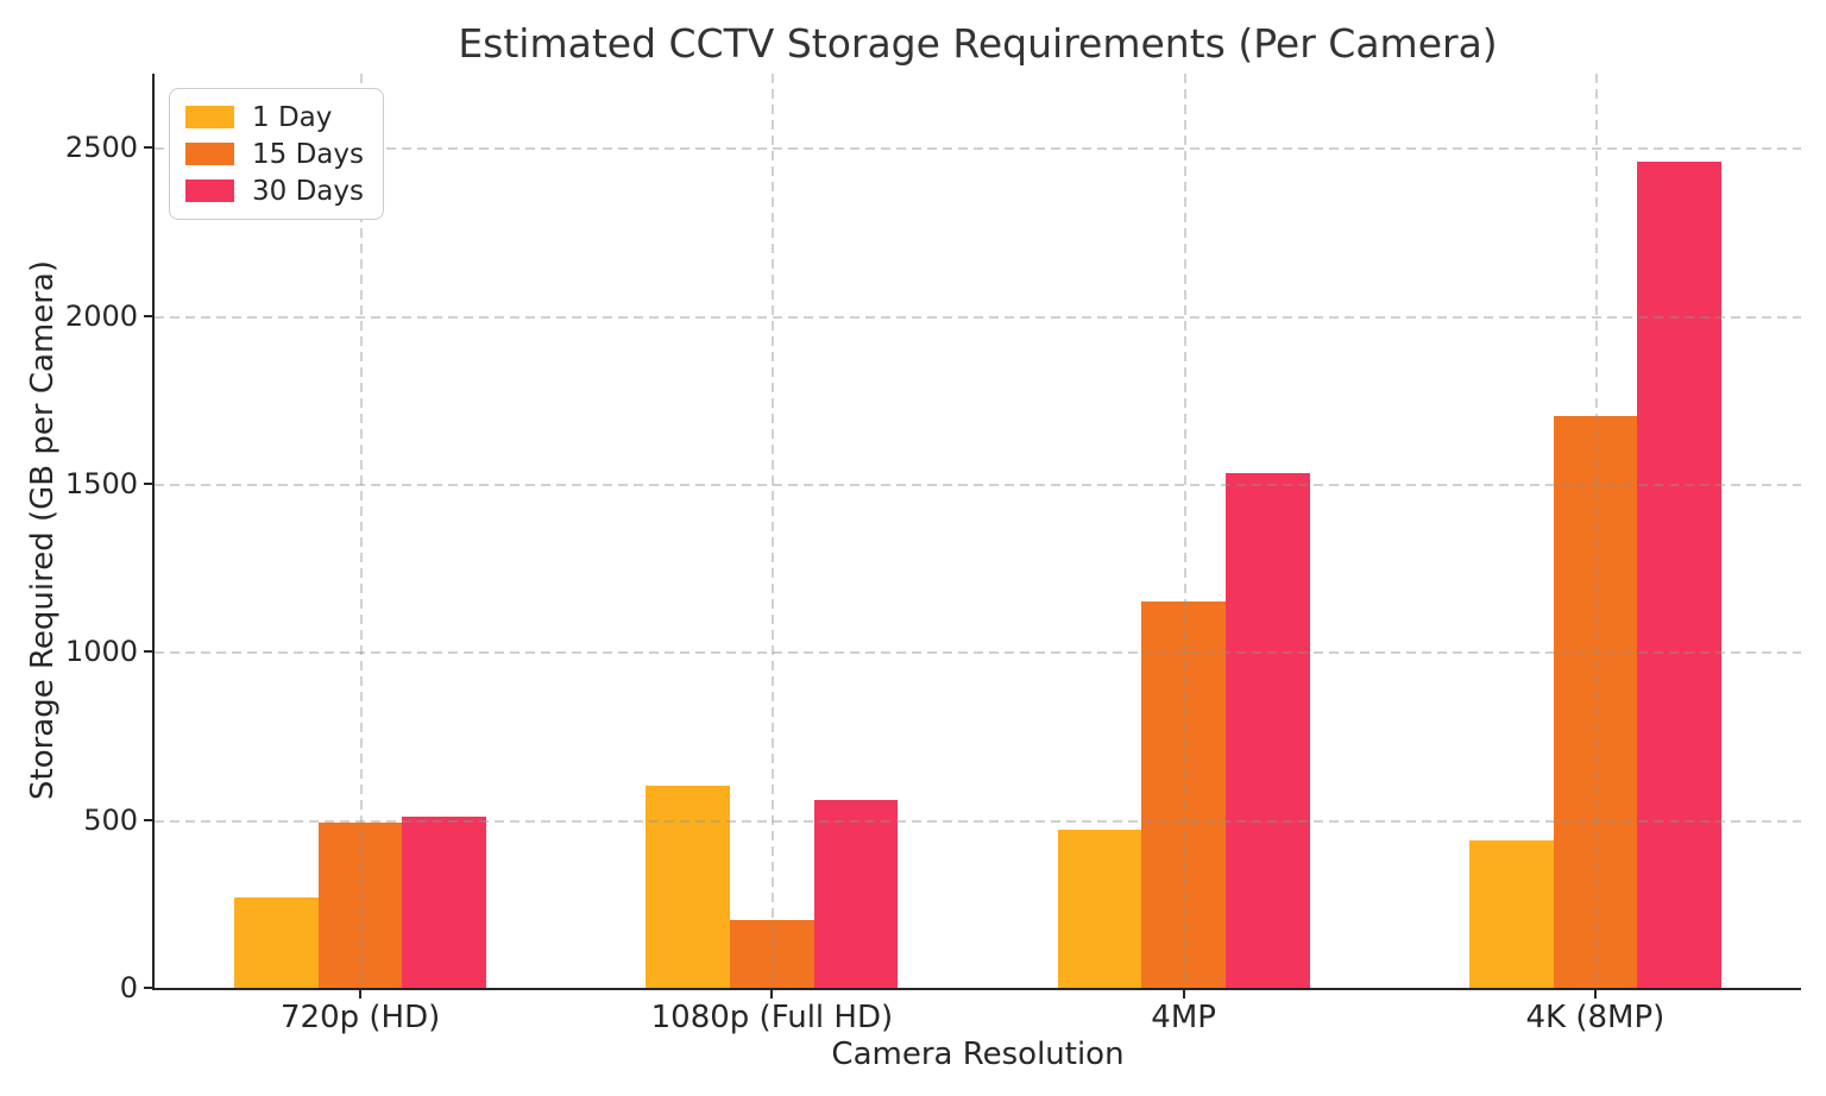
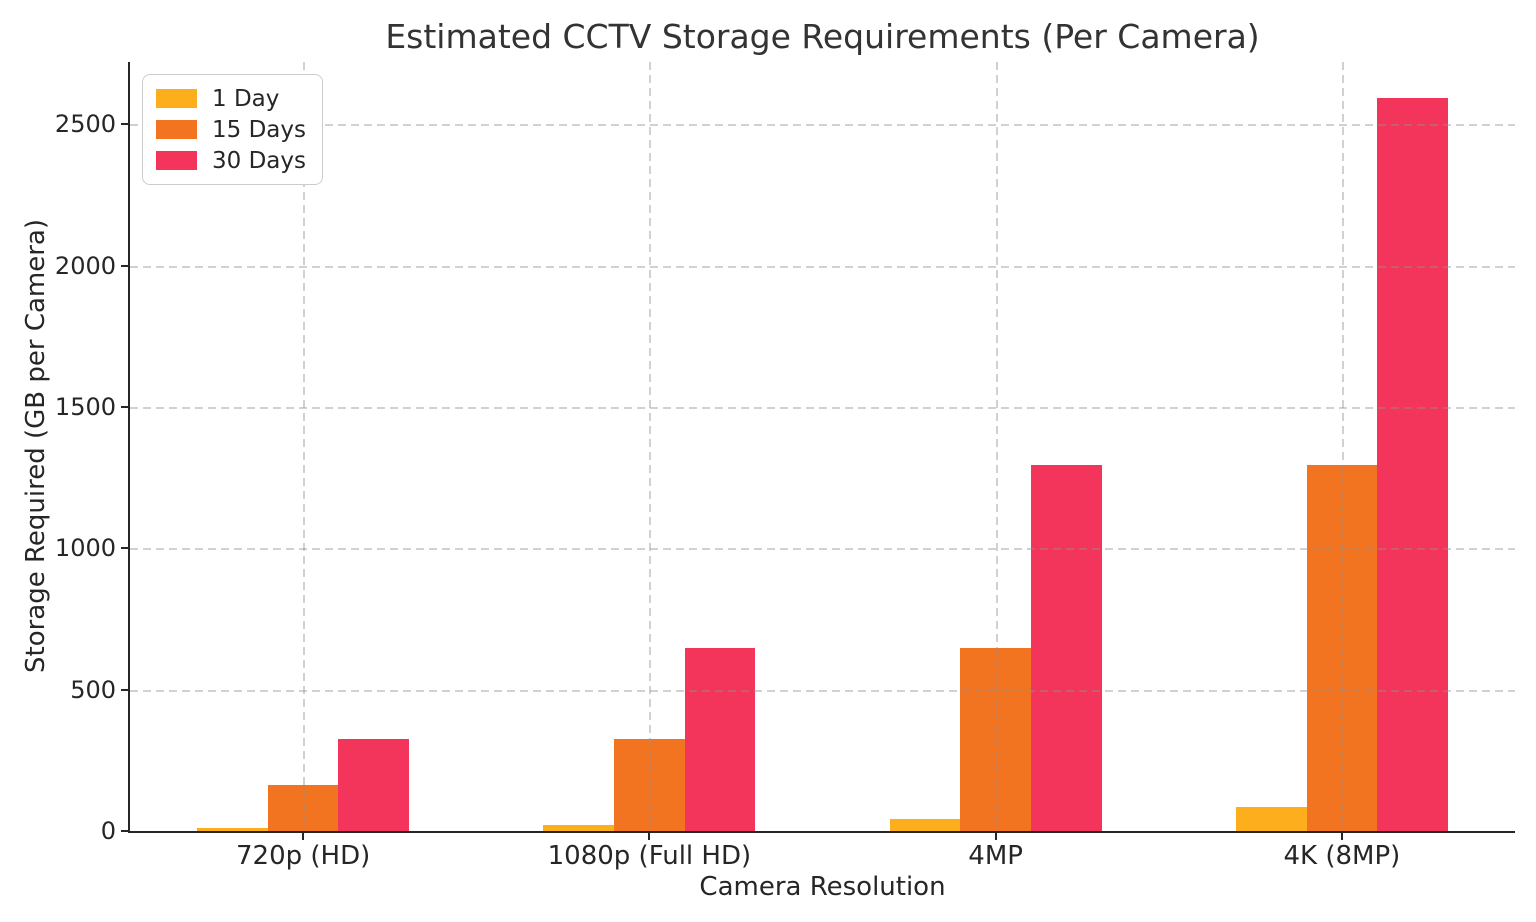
1 Day/720p (HD): 270 -> 10
15 Days/720p (HD): 490 -> 160
30 Days/720p (HD): 510 -> 320
1 Day/1080p (Full HD): 600 -> 20
15 Days/1080p (Full HD): 200 -> 320
30 Days/1080p (Full HD): 560 -> 650
1 Day/4MP: 470 -> 40
15 Days/4MP: 1150 -> 650
30 Days/4MP: 1530 -> 1300
1 Day/4K (8MP): 440 -> 90
15 Days/4K (8MP): 1700 -> 1300
30 Days/4K (8MP): 2460 -> 2590
